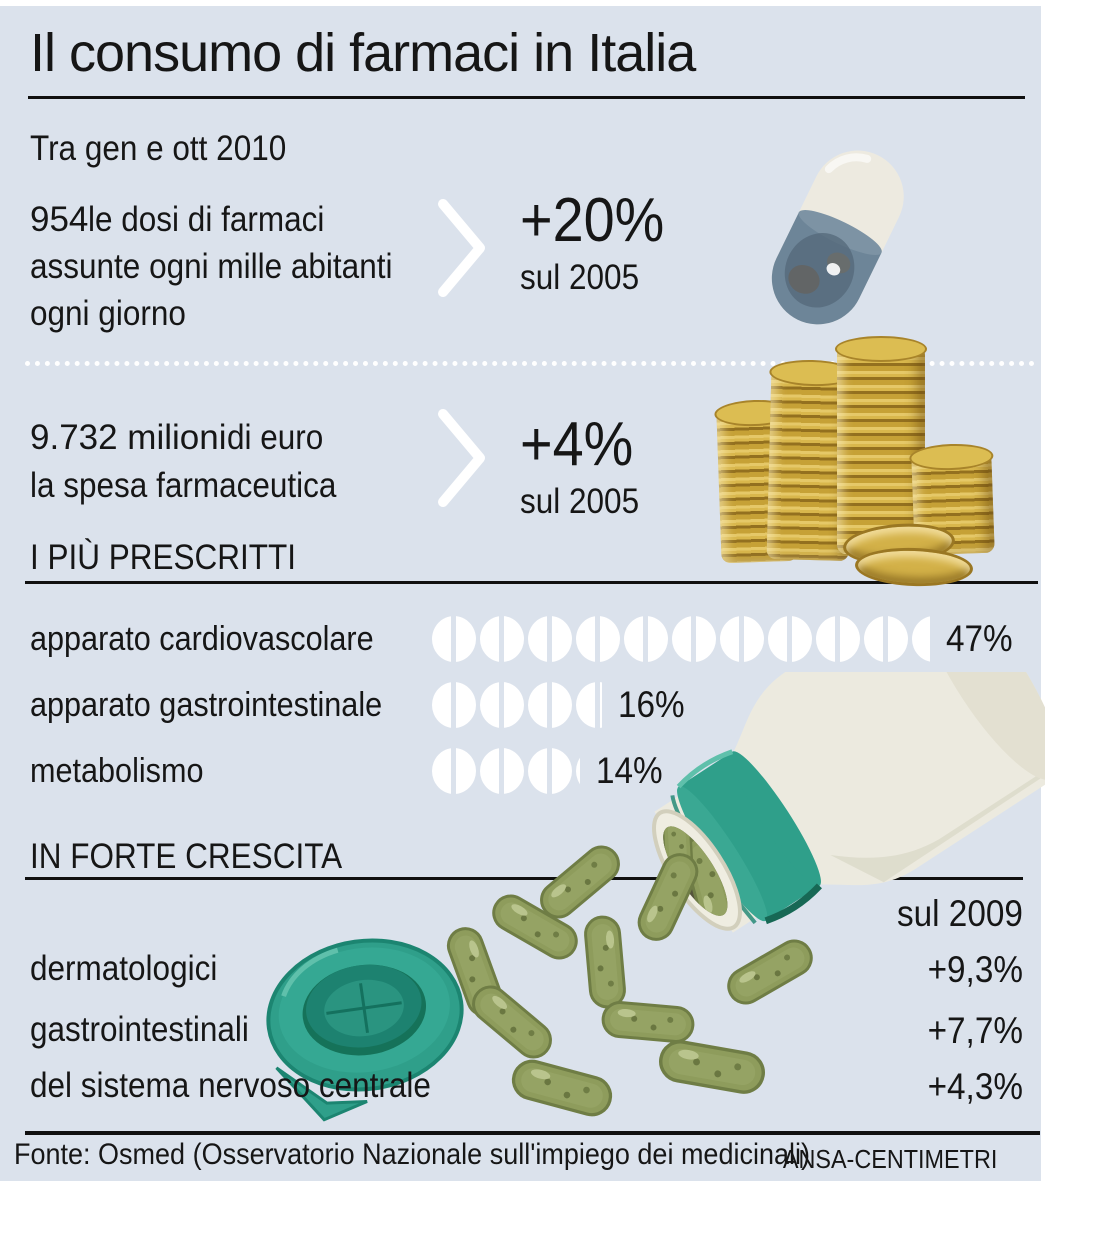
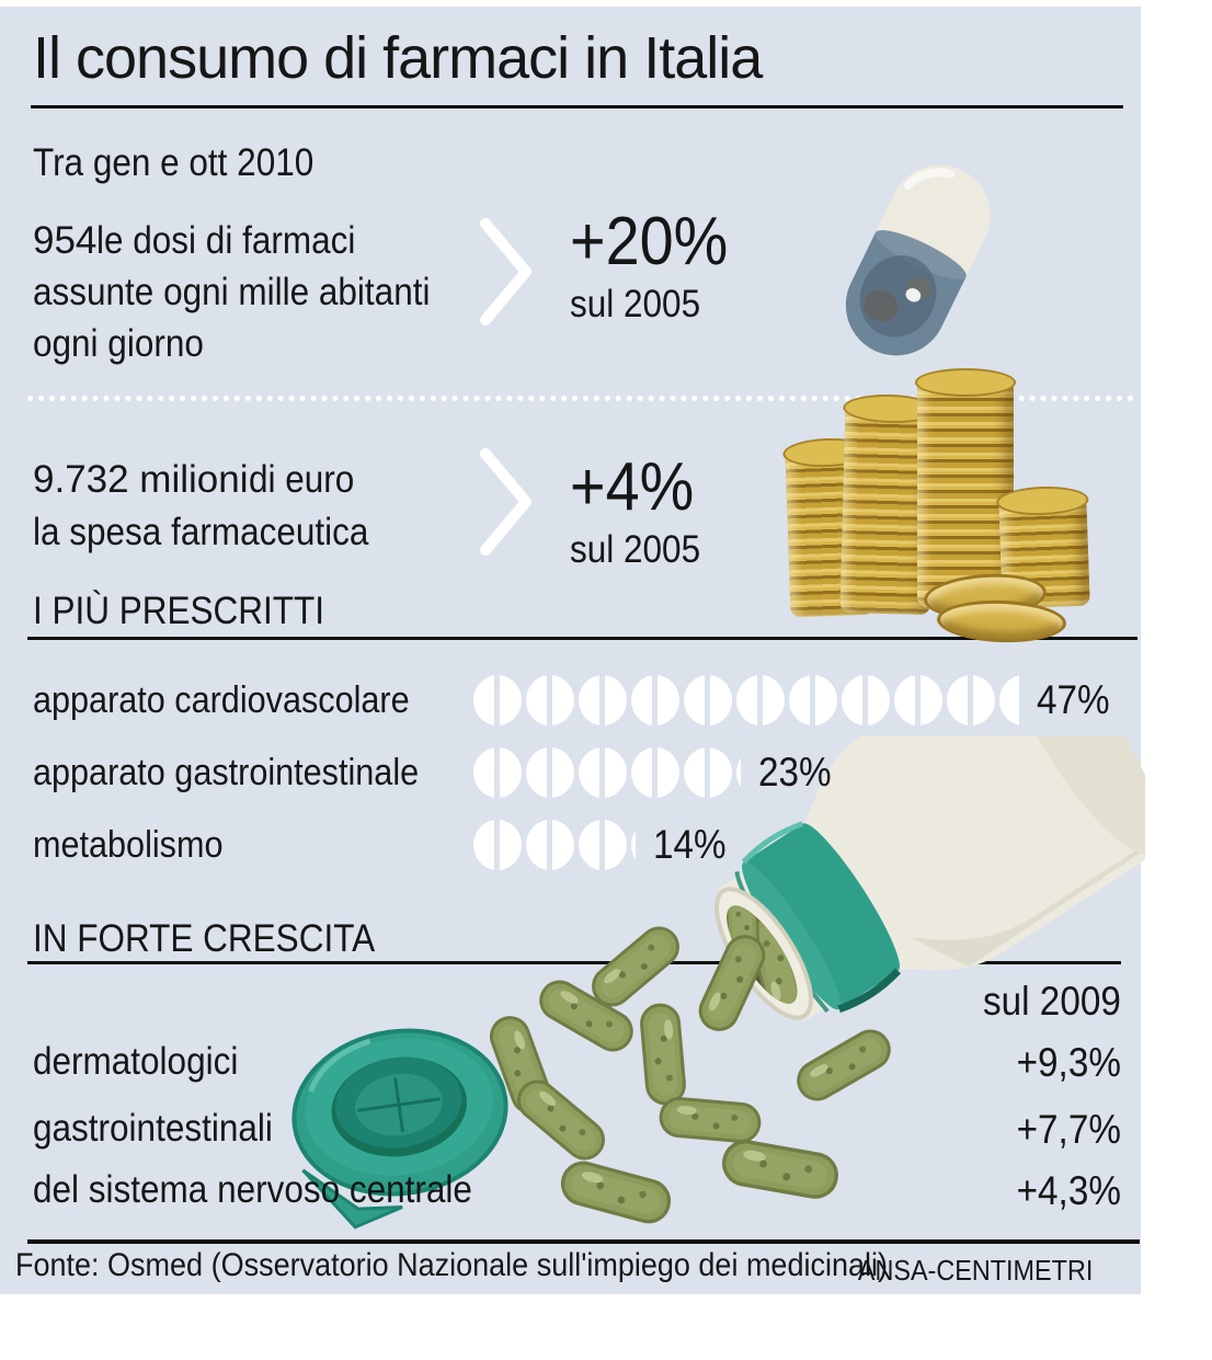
I PIÙ PRESCRITTI/apparato gastrointestinale: 16% -> 23%
